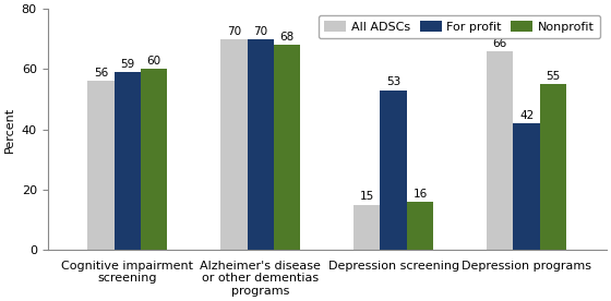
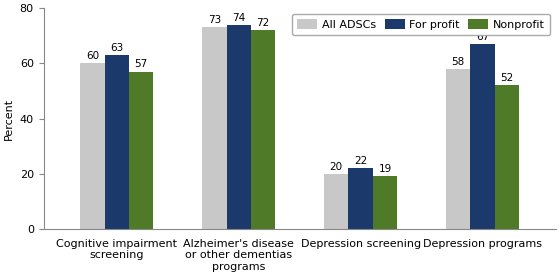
All ADSCs/Cognitive impairment screening: 56 -> 60
For profit/Cognitive impairment screening: 59 -> 63
Nonprofit/Cognitive impairment screening: 60 -> 57
All ADSCs/Alzheimer's disease or other dementias programs: 70 -> 73
For profit/Alzheimer's disease or other dementias programs: 70 -> 74
Nonprofit/Alzheimer's disease or other dementias programs: 68 -> 72
All ADSCs/Depression screening: 15 -> 20
For profit/Depression screening: 53 -> 22
Nonprofit/Depression screening: 16 -> 19
All ADSCs/Depression programs: 66 -> 58
For profit/Depression programs: 42 -> 67
Nonprofit/Depression programs: 55 -> 52
